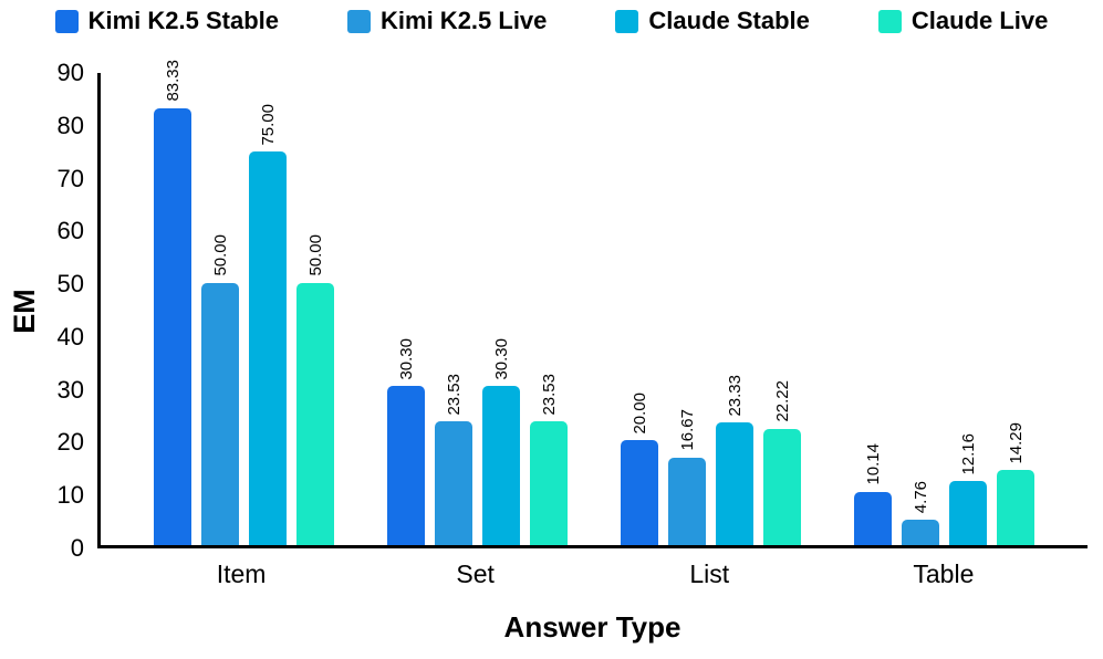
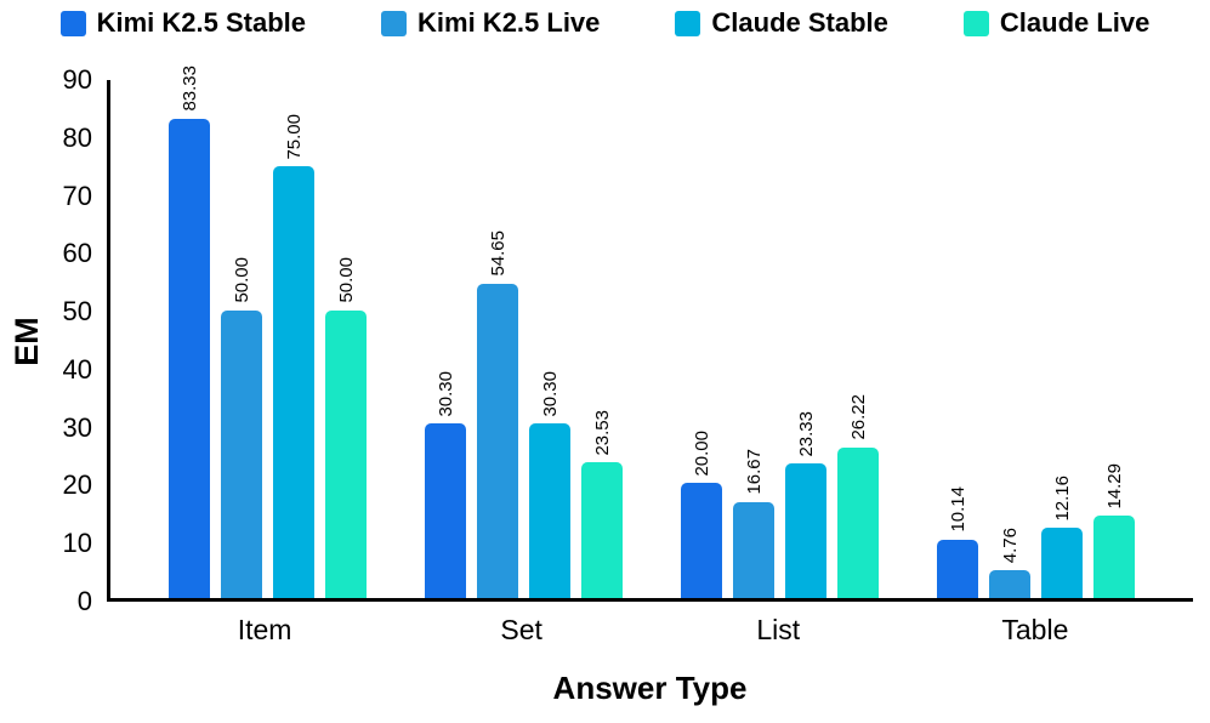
Kimi K2.5 Live/Set: 23.53 -> 54.65
Claude Live/List: 22.22 -> 26.22
